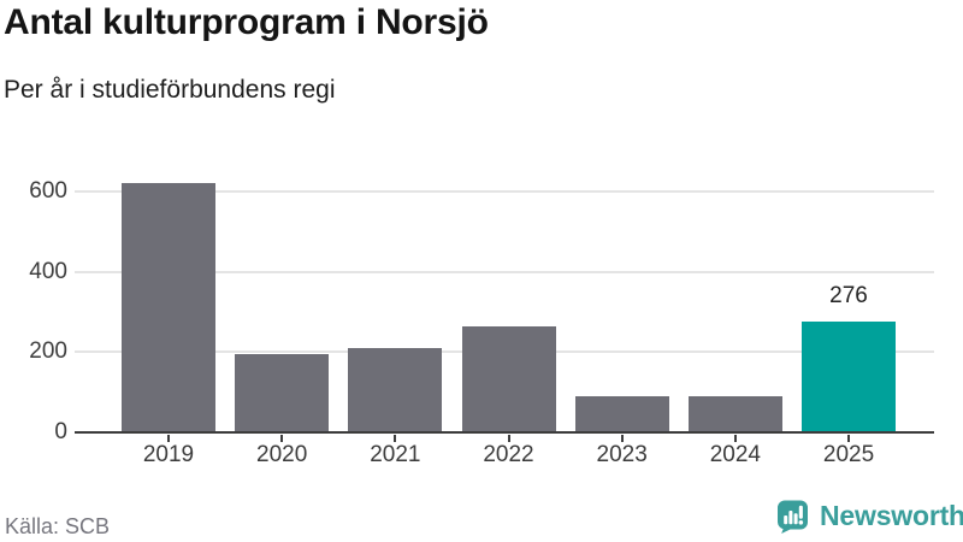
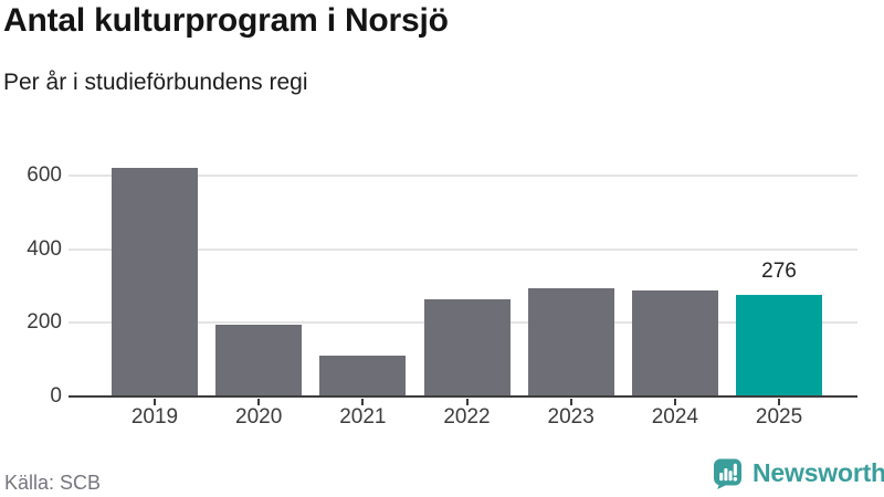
2021: 210 -> 110
2023: 90 -> 290
2024: 90 -> 290
